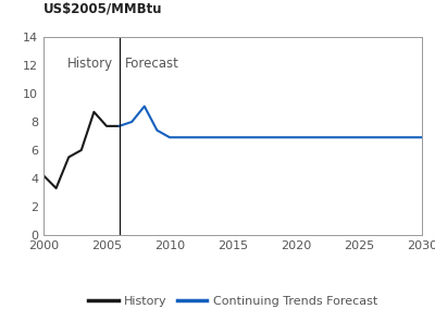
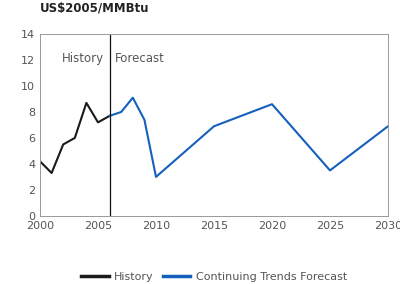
History/2005: 7.7 -> 7.2
Continuing Trends Forecast/2010: 6.9 -> 3.0
Continuing Trends Forecast/2020: 6.9 -> 8.6
Continuing Trends Forecast/2025: 6.9 -> 3.5
